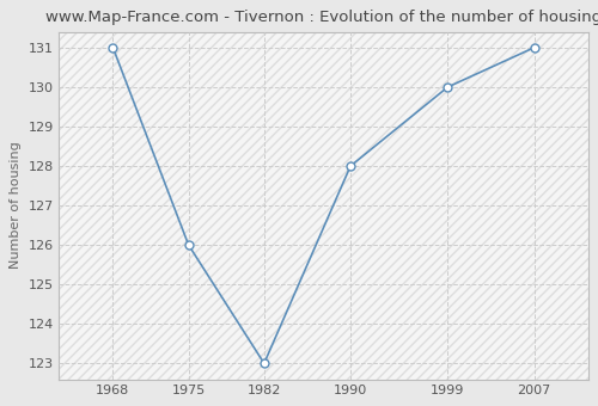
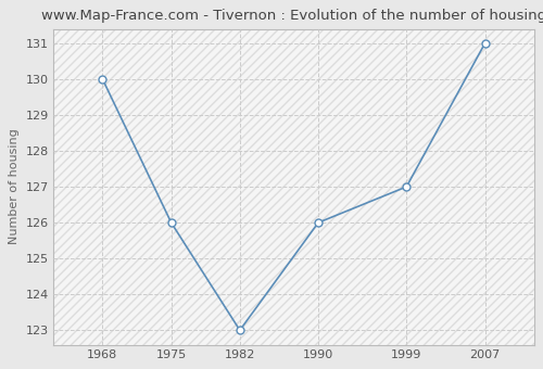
1968: 131 -> 130
1990: 128 -> 126
1999: 130 -> 127
